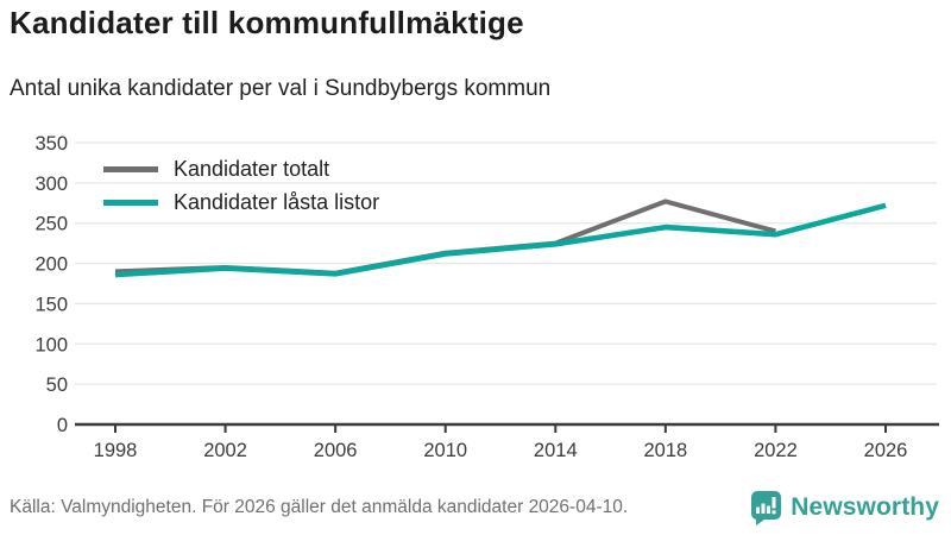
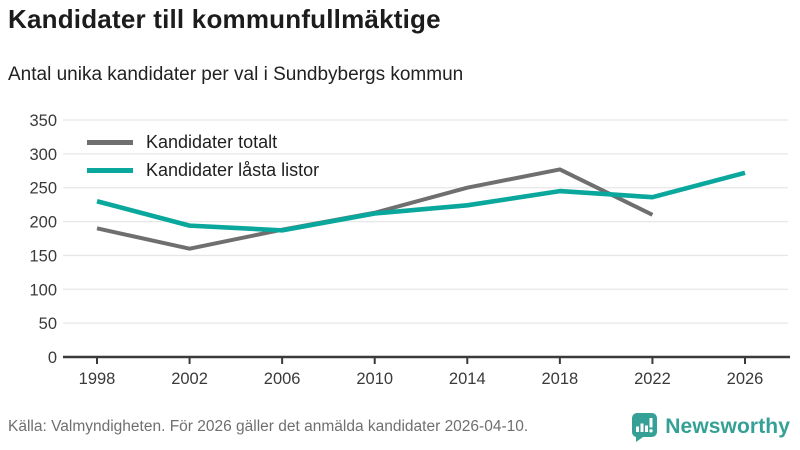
Kandidater låsta listor/1998: 190 -> 230
Kandidater totalt/2002: 200 -> 160
Kandidater totalt/2014: 220 -> 250
Kandidater totalt/2022: 240 -> 210
